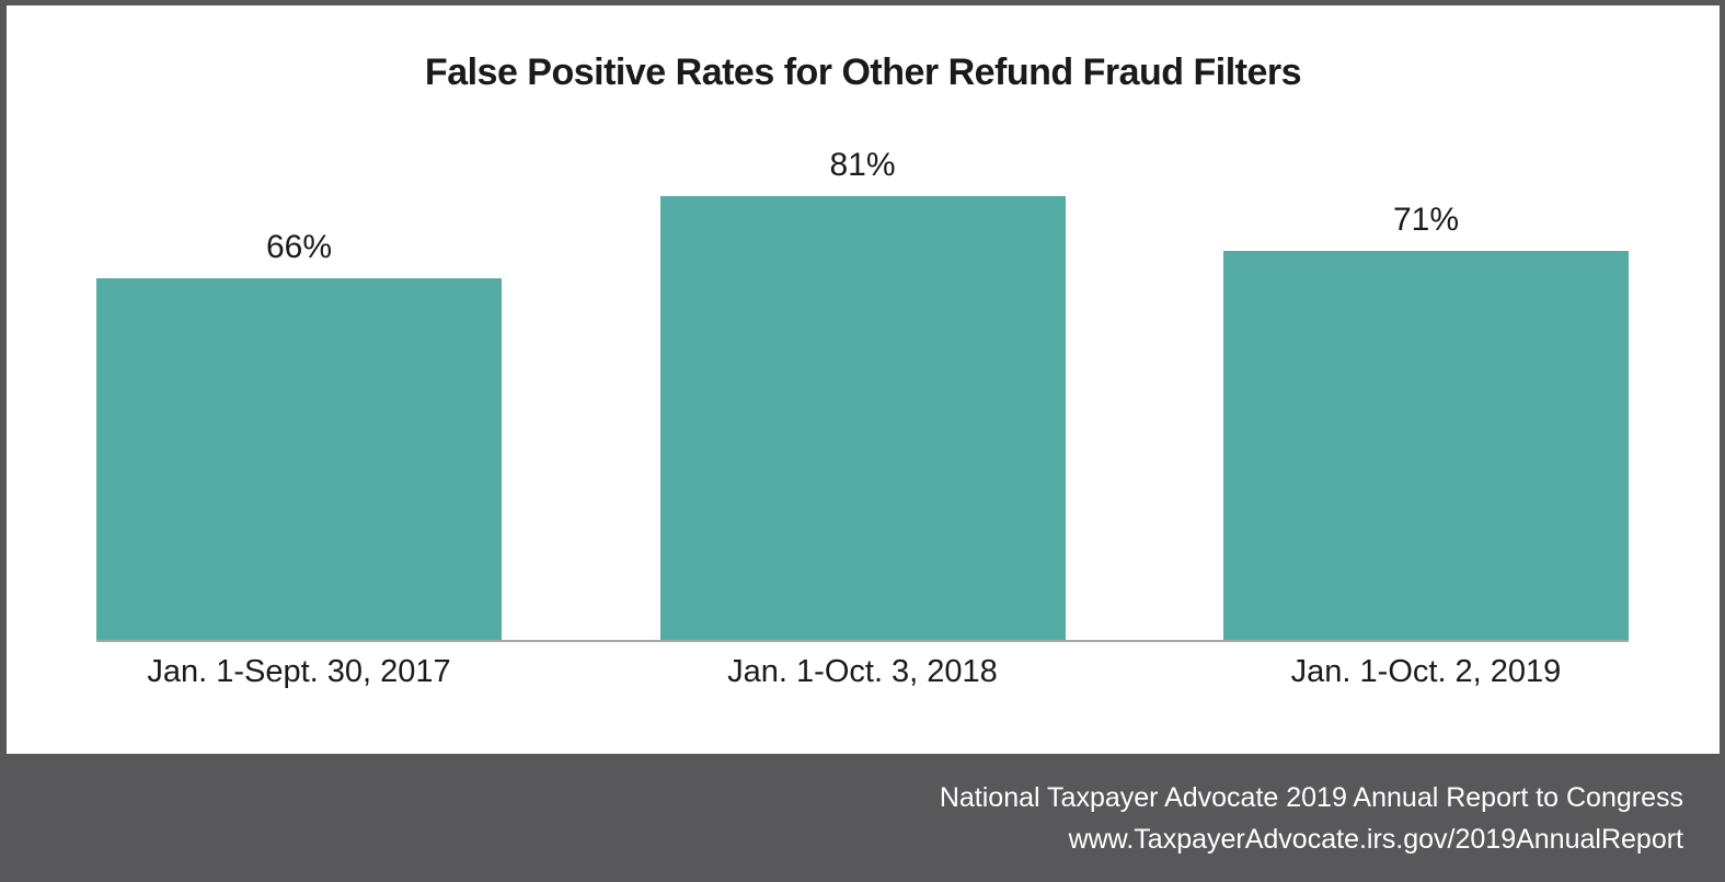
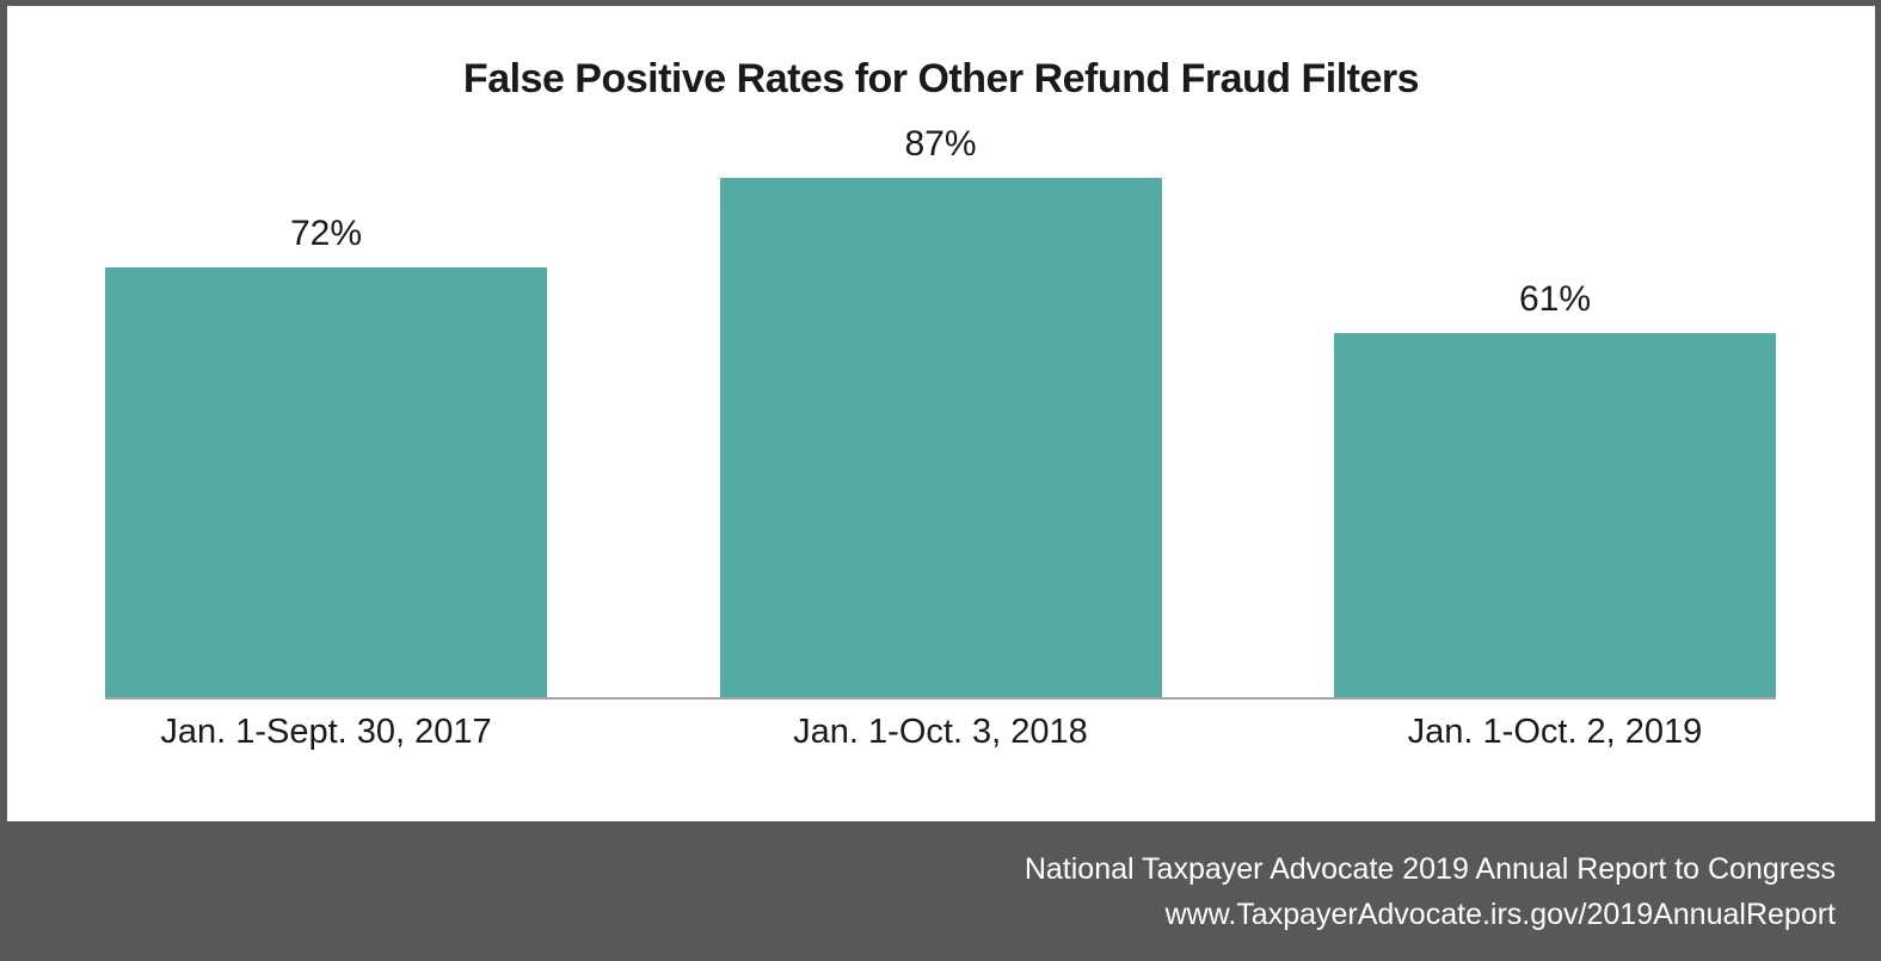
Jan. 1-Sept. 30, 2017: 66% -> 72%
Jan. 1-Oct. 3, 2018: 81% -> 87%
Jan. 1-Oct. 2, 2019: 71% -> 61%
